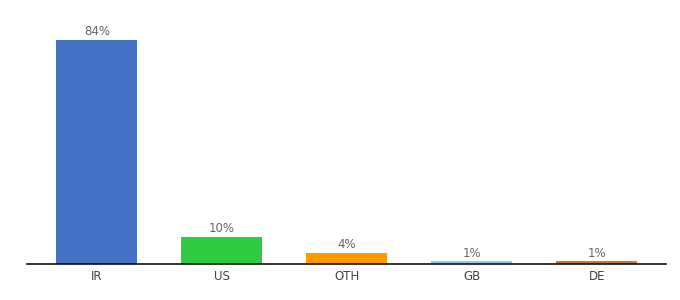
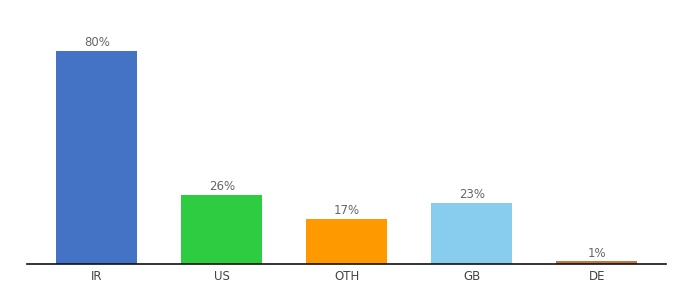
IR: 84% -> 80%
US: 10% -> 26%
OTH: 4% -> 17%
GB: 1% -> 23%
